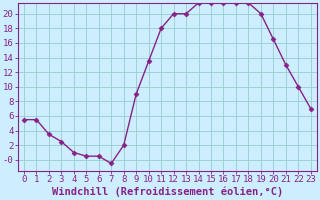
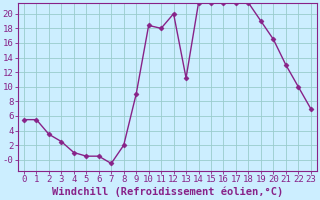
10: 13.5 -> 18.4
13: 20.0 -> 11.2
19: 20.0 -> 19.0
